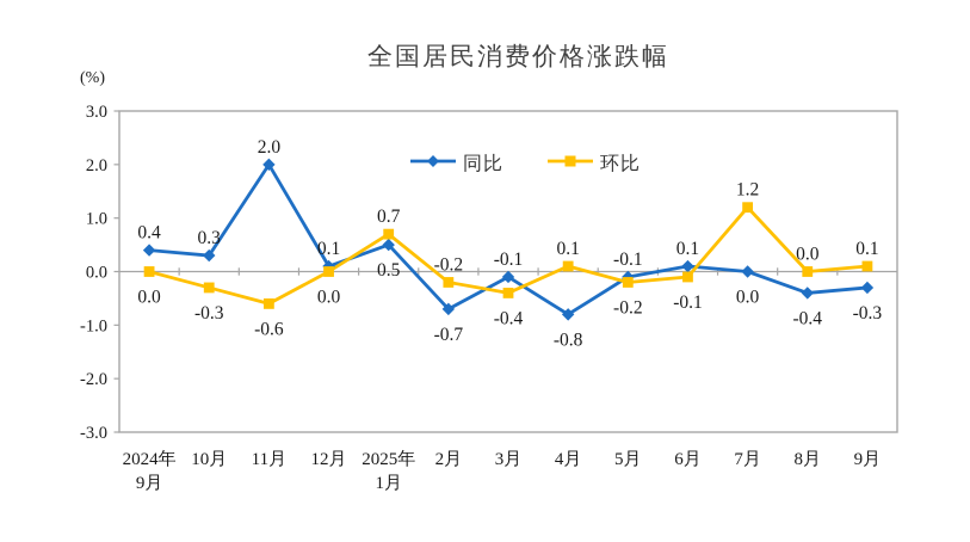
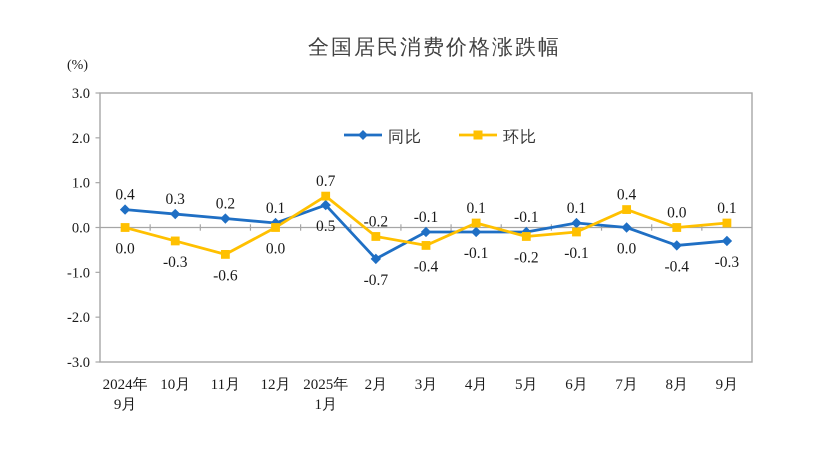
同比/11月: 2.0 -> 0.2
同比/4月: -0.8 -> -0.1
环比/7月: 1.2 -> 0.4
